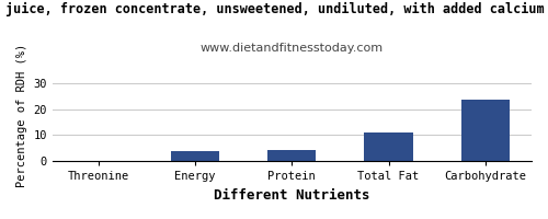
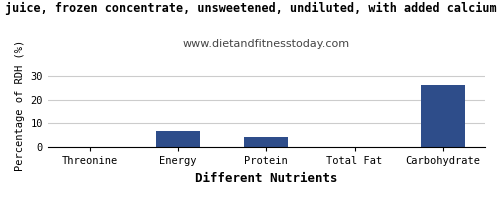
Energy: 4.0 -> 7.0
Total Fat: 11.0 -> 0.3
Carbohydrate: 23.5 -> 26.0
